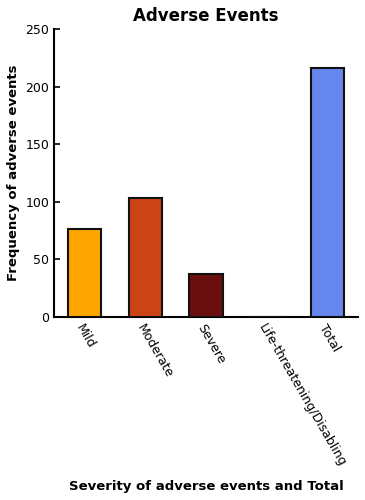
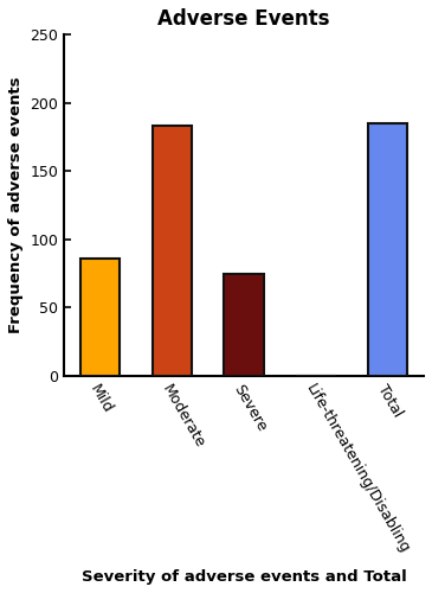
Mild: 76 -> 86
Moderate: 103 -> 183
Severe: 37 -> 75
Total: 216 -> 185
